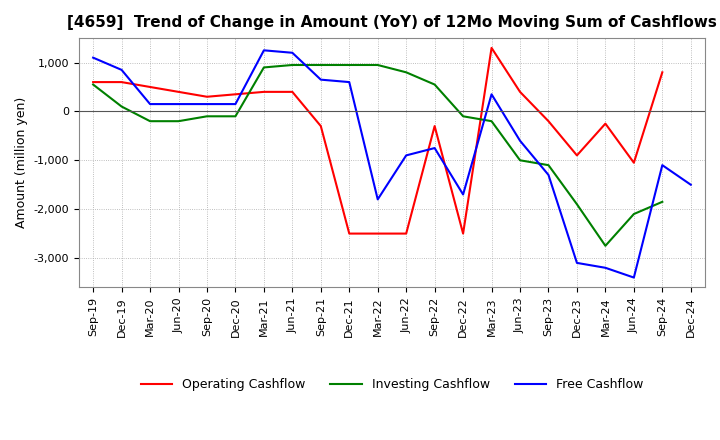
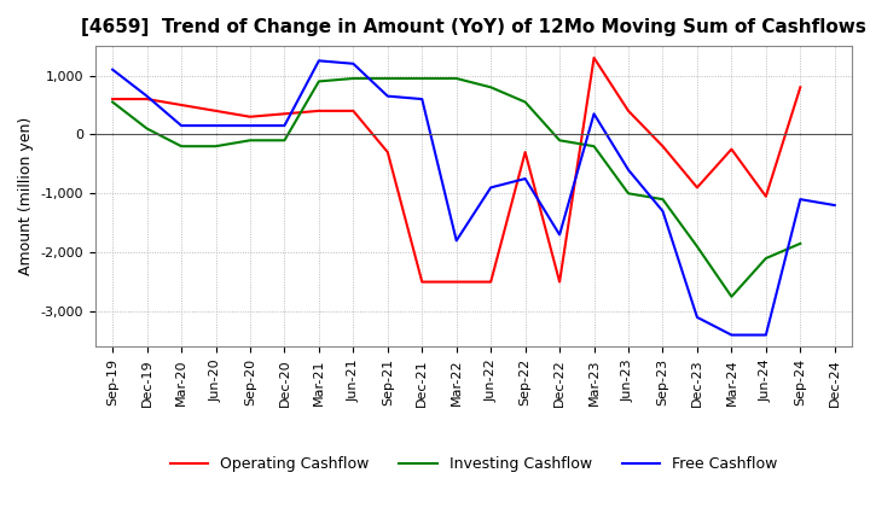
Free Cashflow/Dec-19: 850 -> 650
Free Cashflow/Mar-24: -3,200 -> -3,400
Free Cashflow/Dec-24: -1,500 -> -1,200
